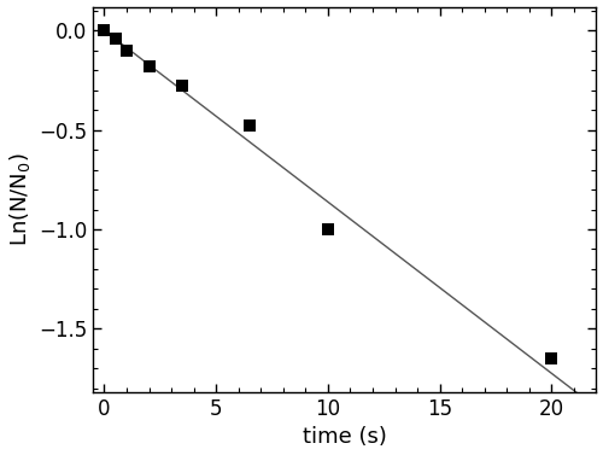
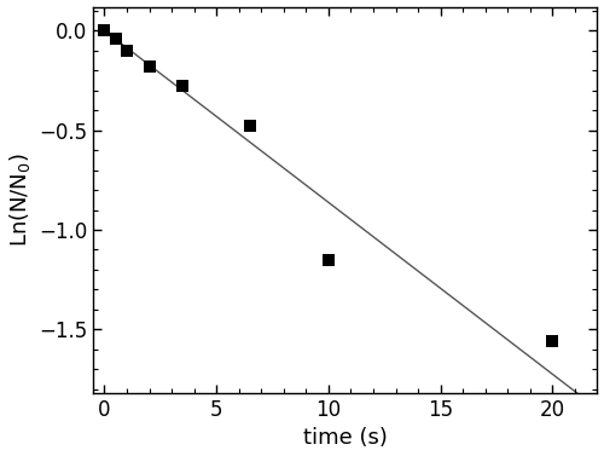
10: -1.00 -> -1.15
20: -1.65 -> -1.56
